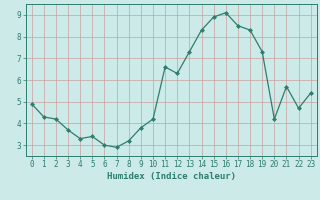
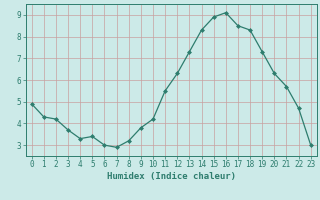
11: 6.6 -> 5.5
20: 4.2 -> 6.3
23: 5.4 -> 3.0
